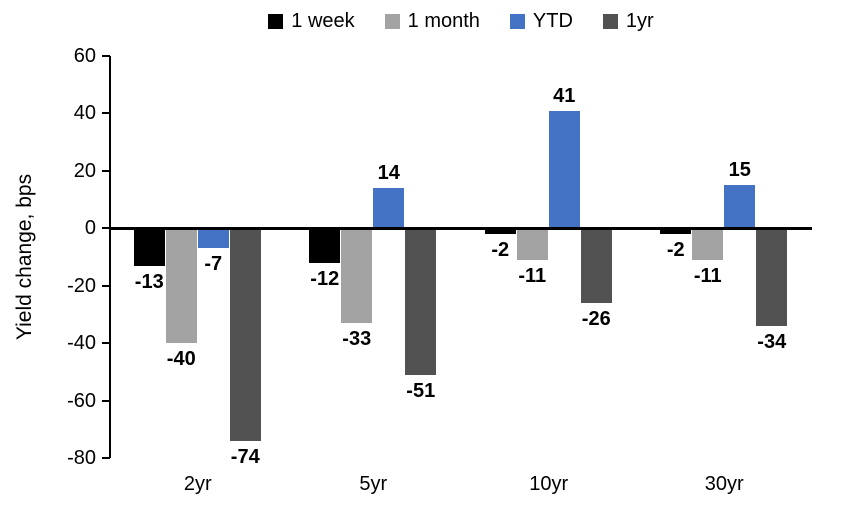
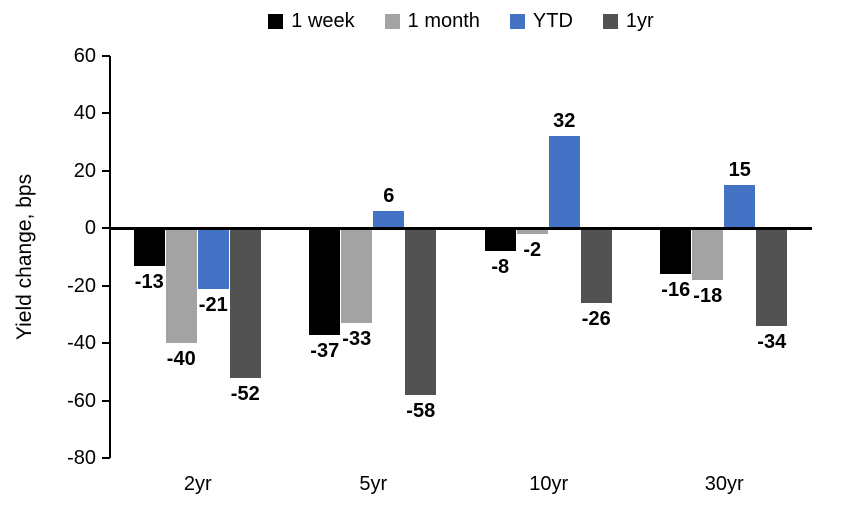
YTD/2yr: -7 -> -21
1yr/2yr: -74 -> -52
1 week/5yr: -12 -> -37
YTD/5yr: 14 -> 6
1yr/5yr: -51 -> -58
1 week/10yr: -2 -> -8
1 month/10yr: -11 -> -2
YTD/10yr: 41 -> 32
1 week/30yr: -2 -> -16
1 month/30yr: -11 -> -18
